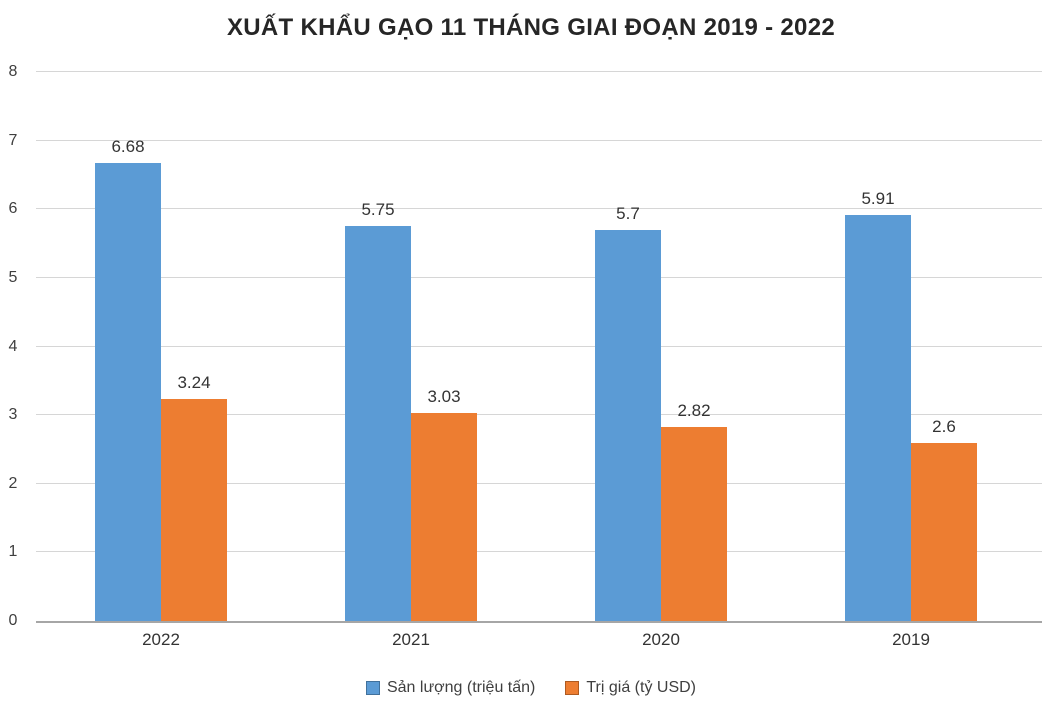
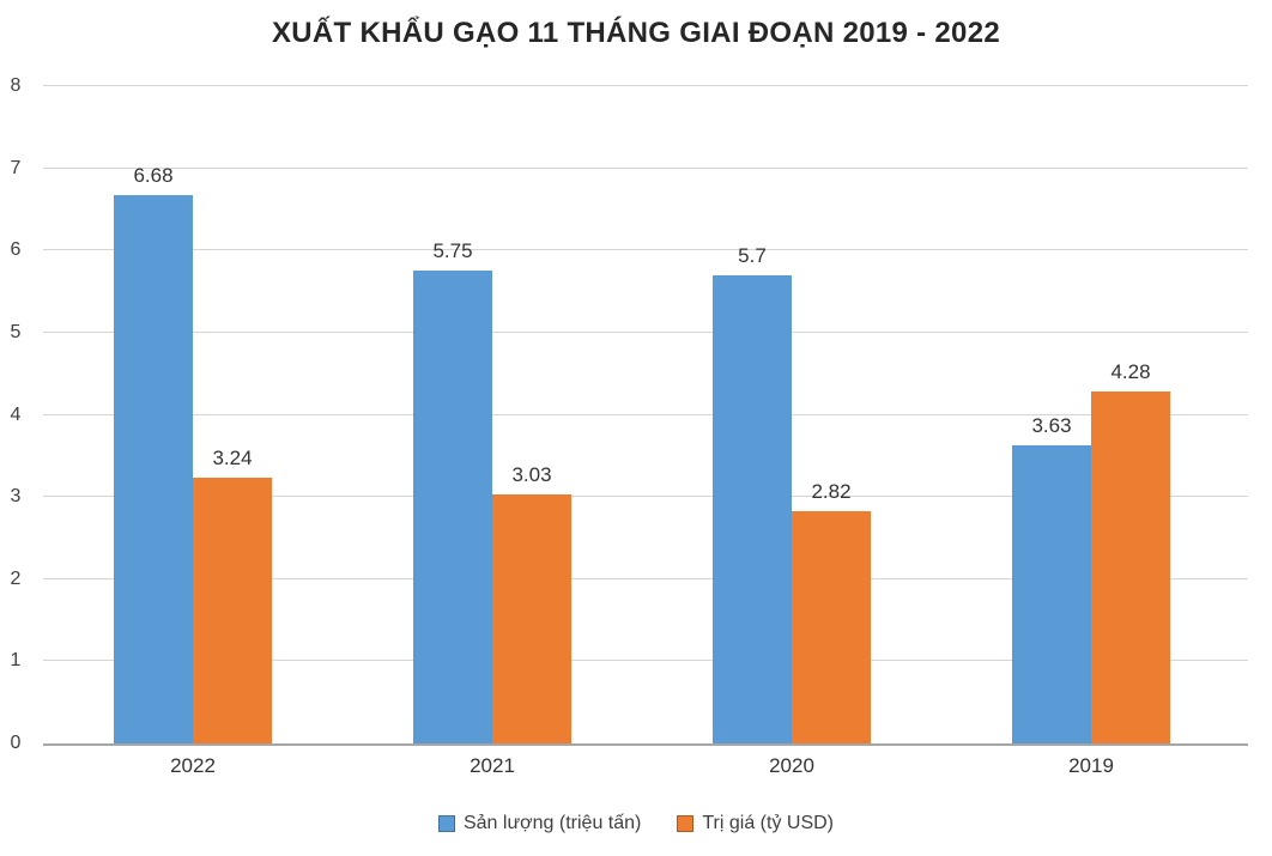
Sản lượng (triệu tấn)/2019: 5.91 -> 3.63
Trị giá (tỷ USD)/2019: 2.6 -> 4.28
